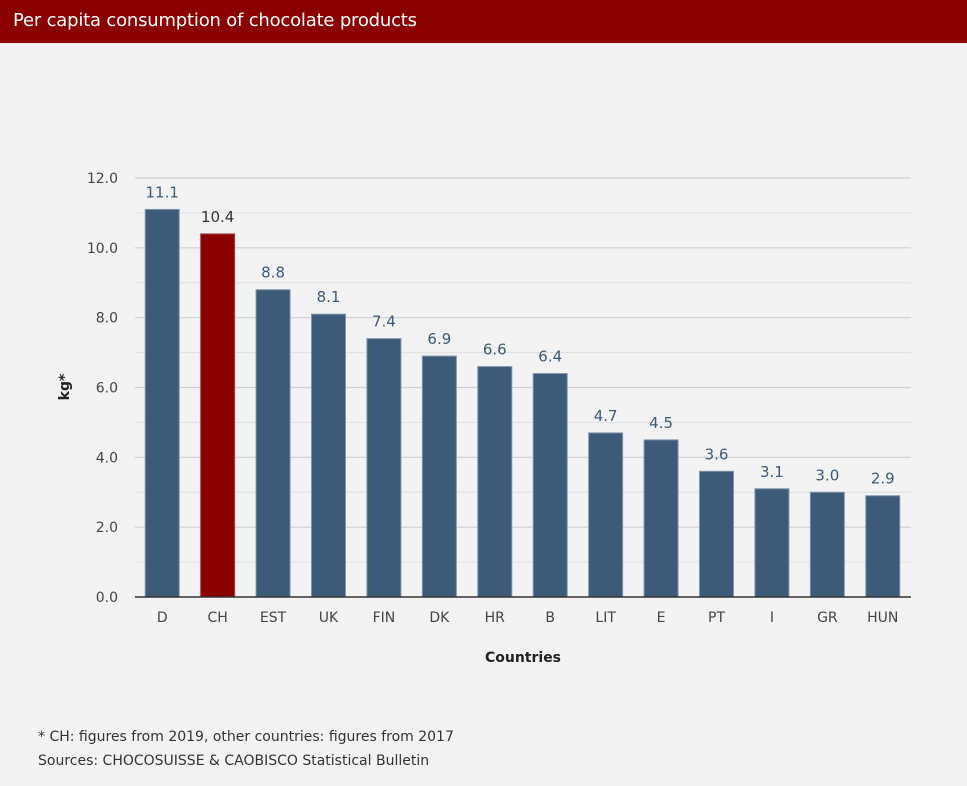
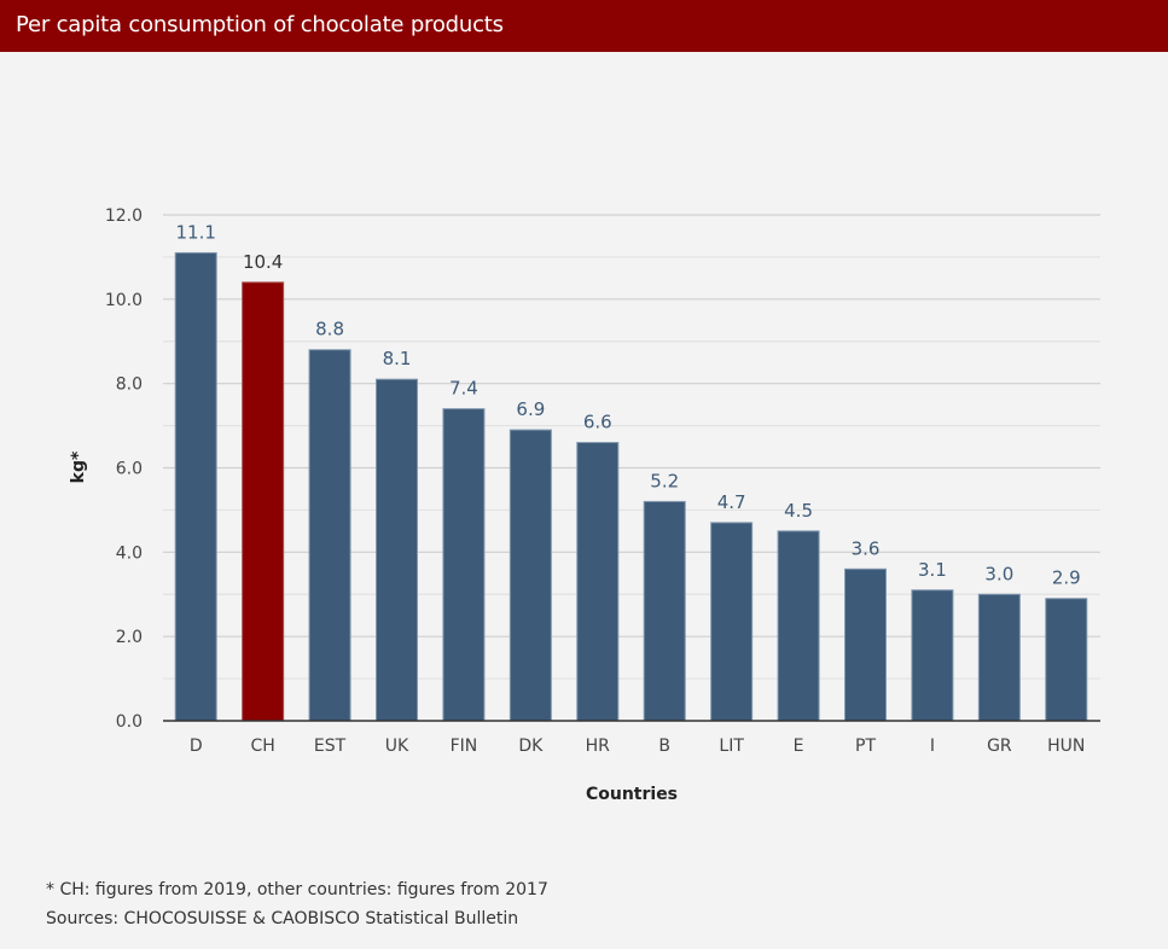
B: 6.4 -> 5.2
